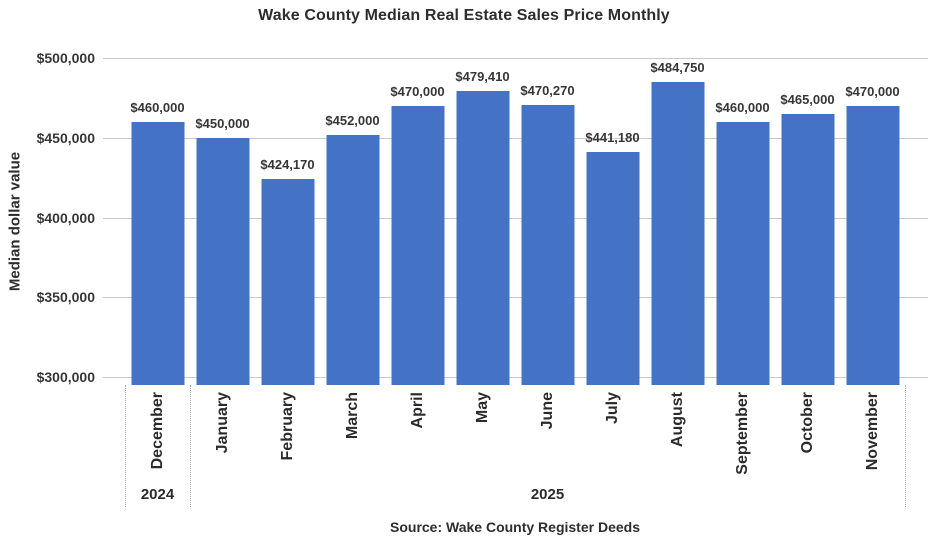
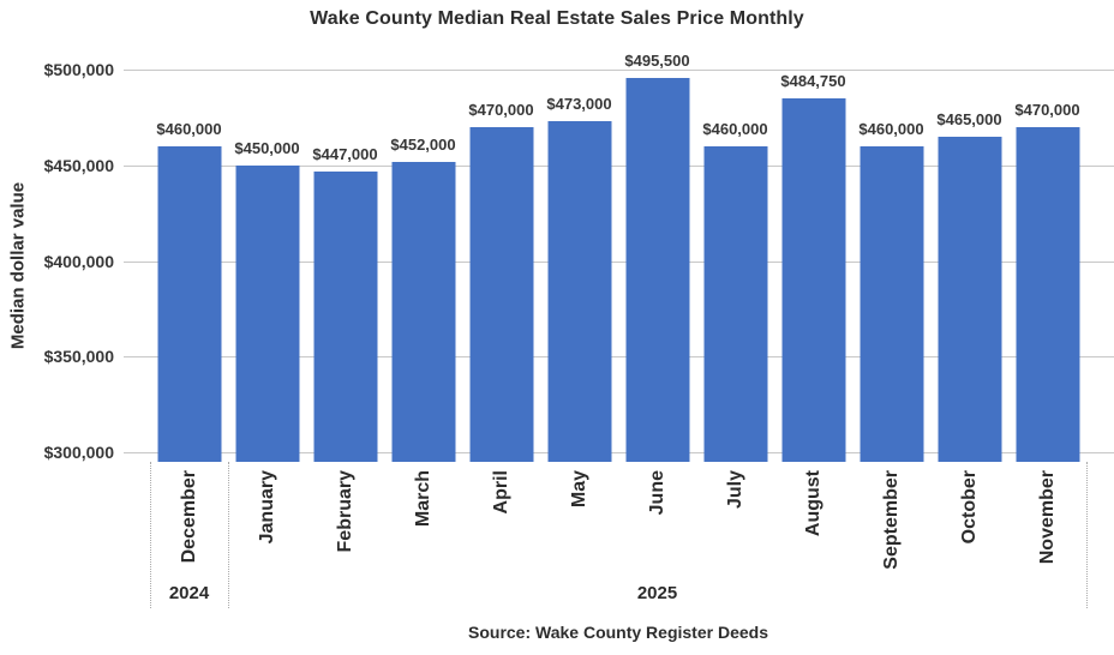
February: $424,170 -> $447,000
May: $479,410 -> $473,000
June: $470,270 -> $495,500
July: $441,180 -> $460,000
